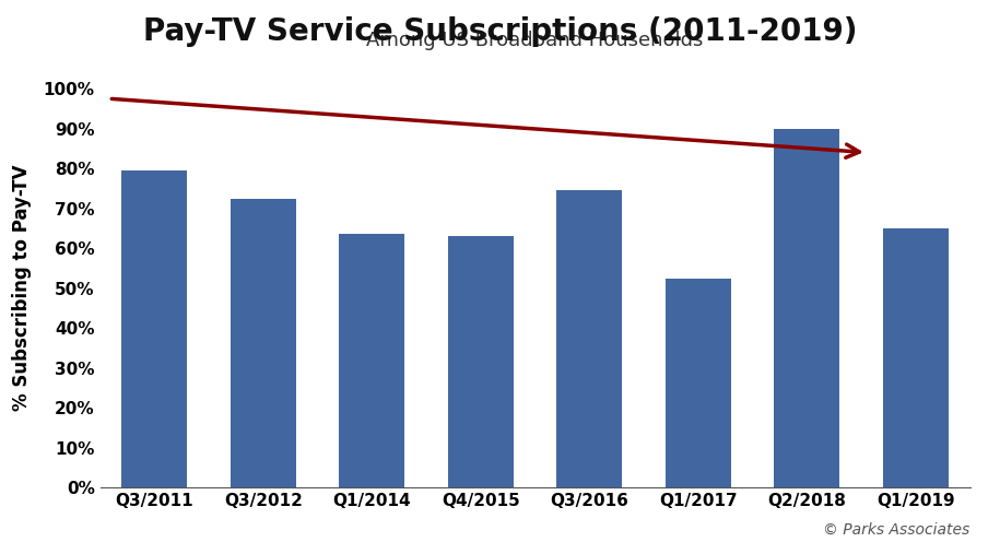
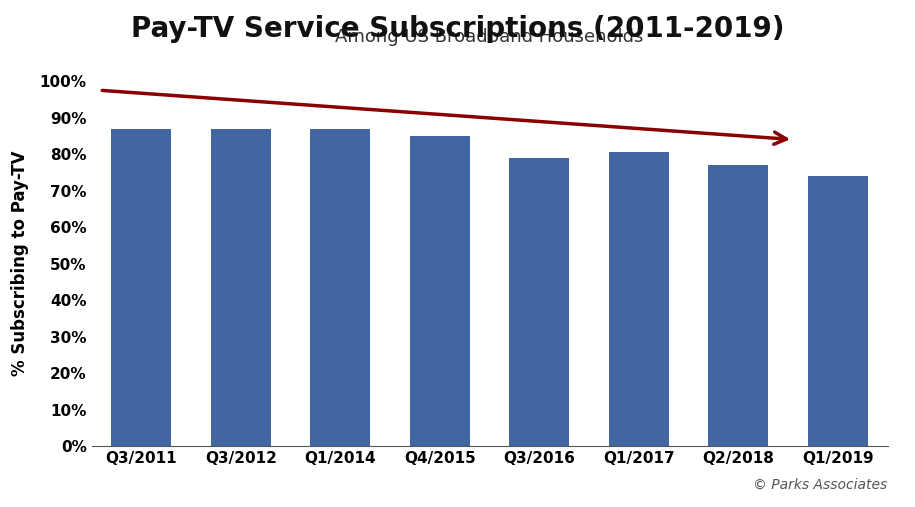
Q3/2011: 79.5% -> 87.0%
Q3/2012: 72.5% -> 87.0%
Q1/2014: 63.5% -> 87.0%
Q4/2015: 63.0% -> 85.0%
Q3/2016: 74.5% -> 79.0%
Q1/2017: 52.5% -> 80.5%
Q2/2018: 90.0% -> 77.0%
Q1/2019: 65.0% -> 74.0%
